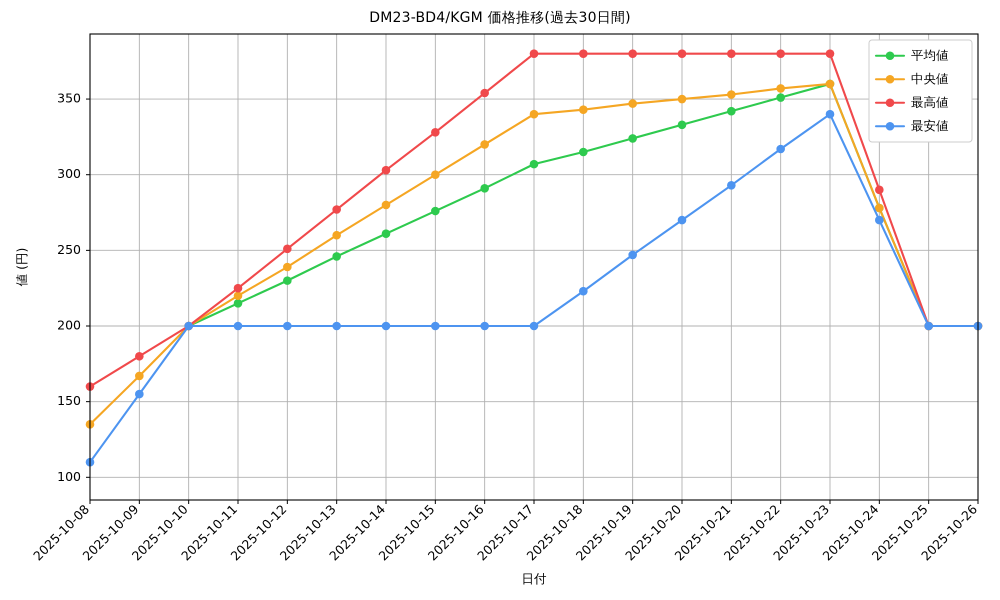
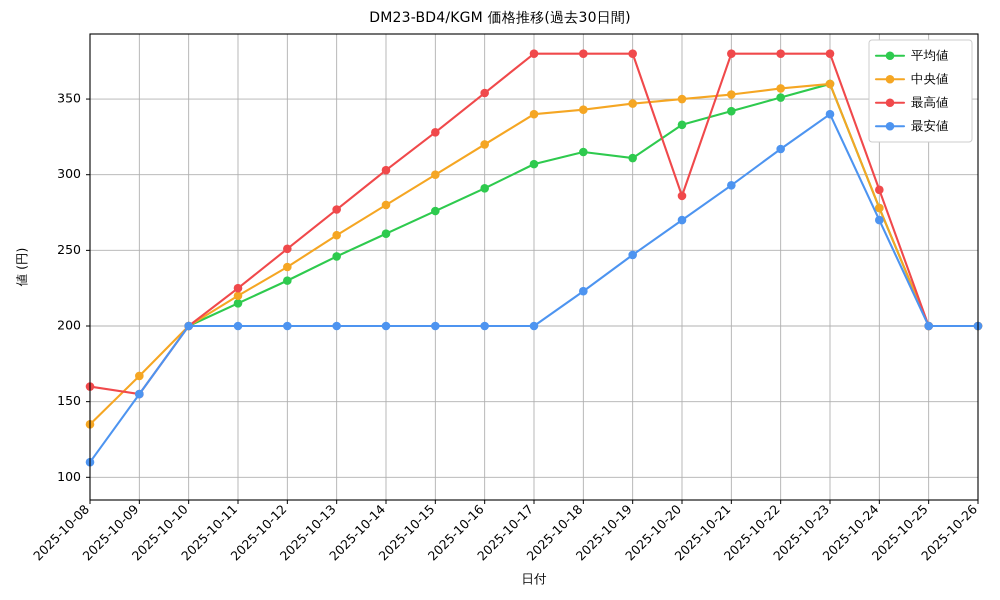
最高値/2025-10-09: 180 -> 155
平均値/2025-10-19: 324 -> 311
最高値/2025-10-20: 380 -> 286
